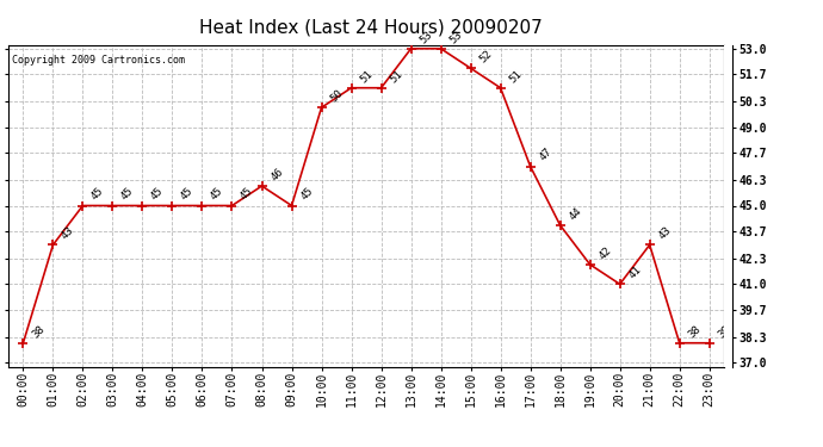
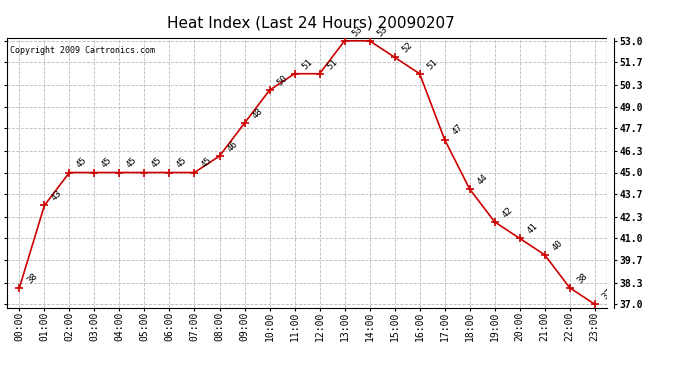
09:00: 45 -> 48
21:00: 43 -> 40
23:00: 38 -> 37
